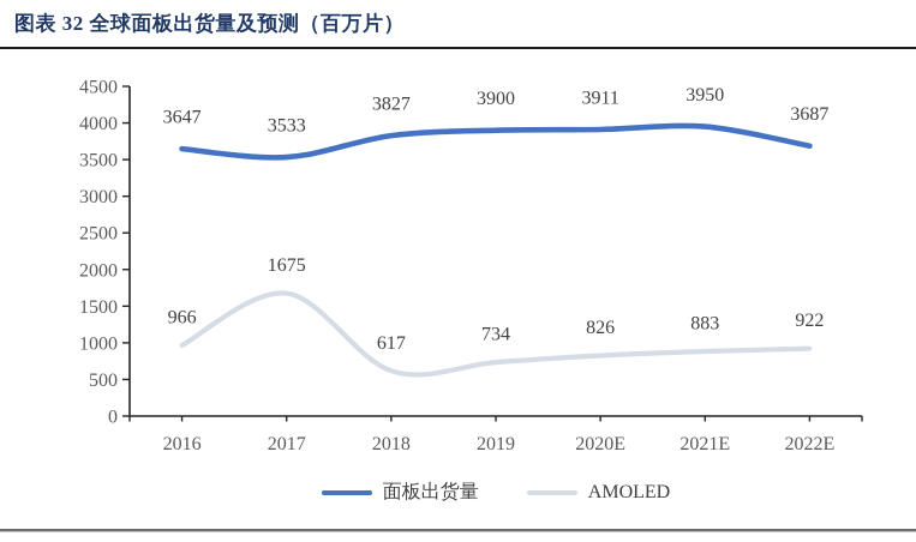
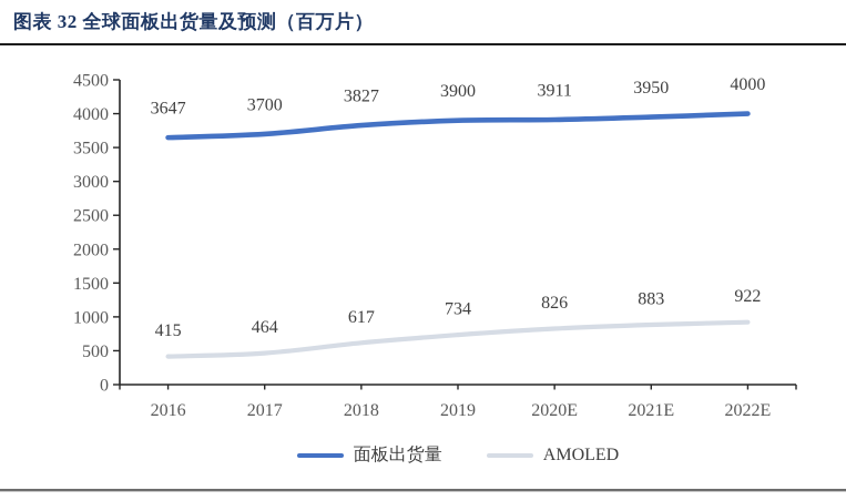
AMOLED/2016: 966 -> 415
面板出货量/2017: 3533 -> 3700
AMOLED/2017: 1675 -> 464
面板出货量/2022E: 3687 -> 4000
